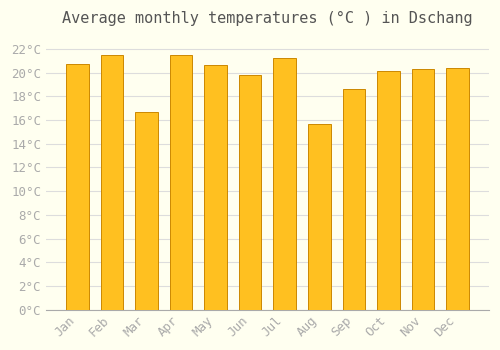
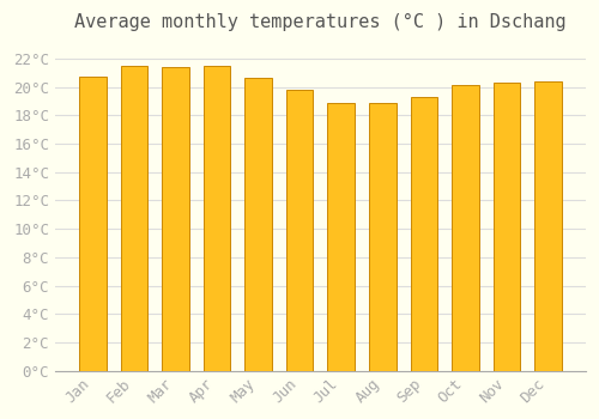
Mar: 16.7°C -> 21.4°C
Jul: 21.2°C -> 18.9°C
Aug: 15.7°C -> 18.9°C
Sep: 18.6°C -> 19.3°C
